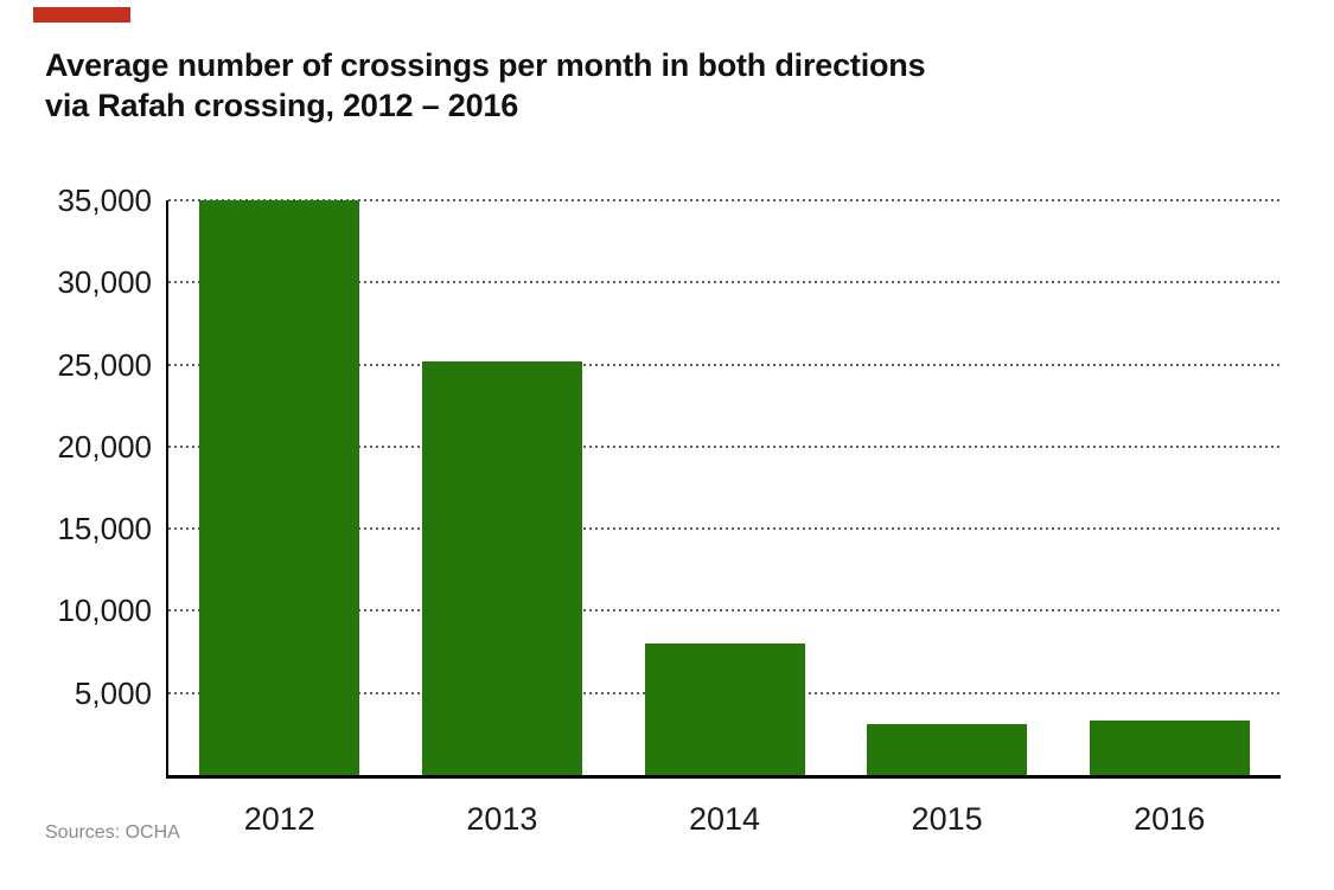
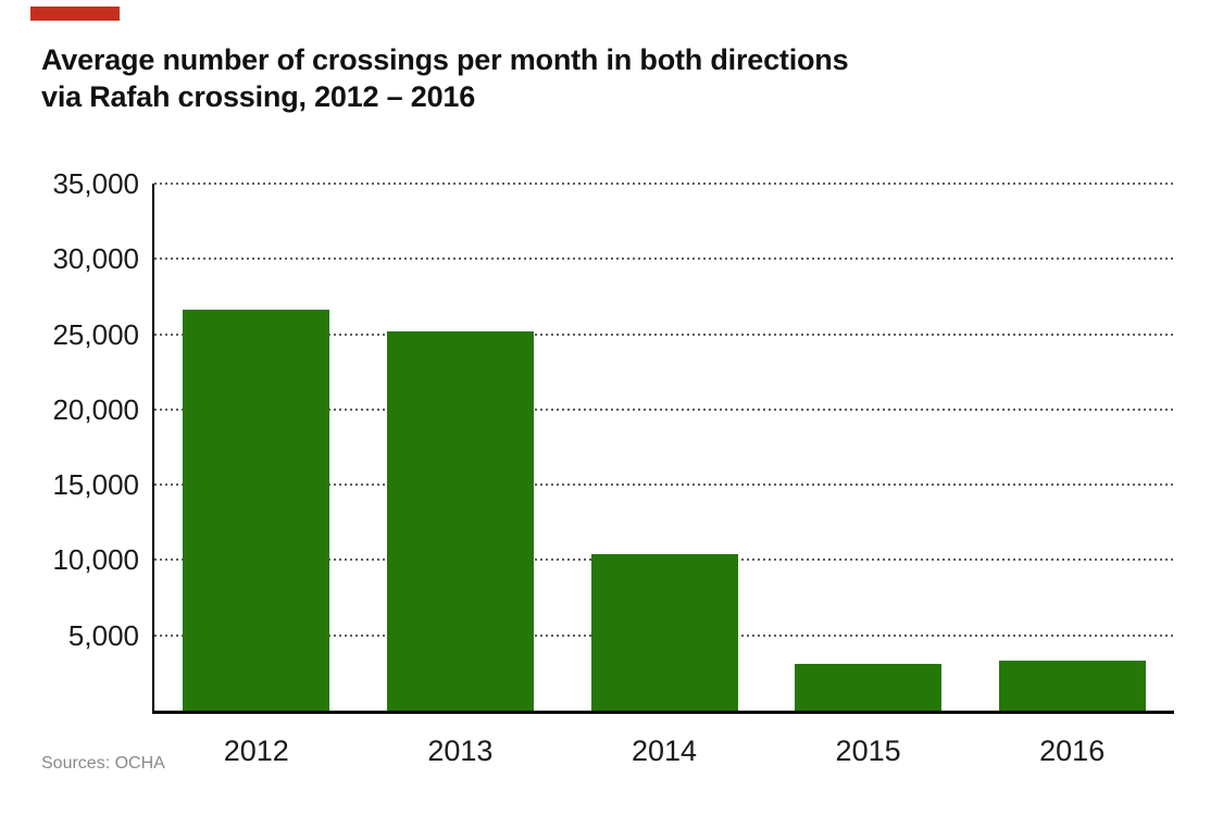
2012: 35000 -> 26600
2014: 8000 -> 10400
